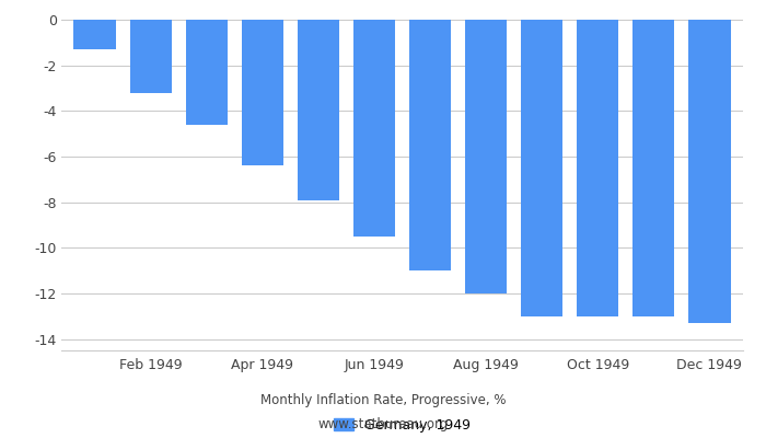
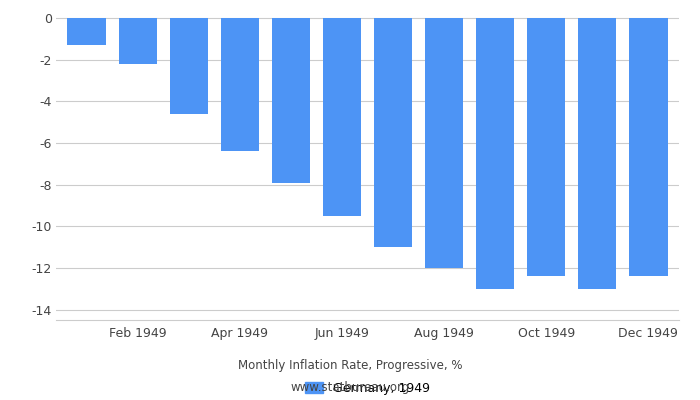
Feb 1949: -3.2 -> -2.2
Oct 1949: -13.0 -> -12.4
Dec 1949: -13.3 -> -12.4
